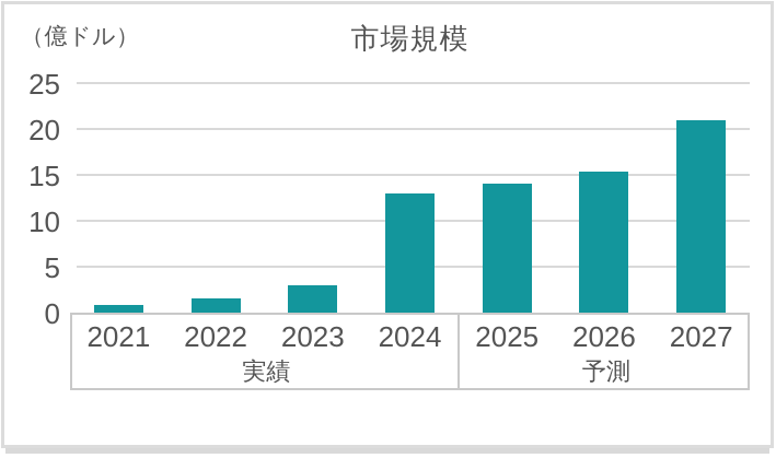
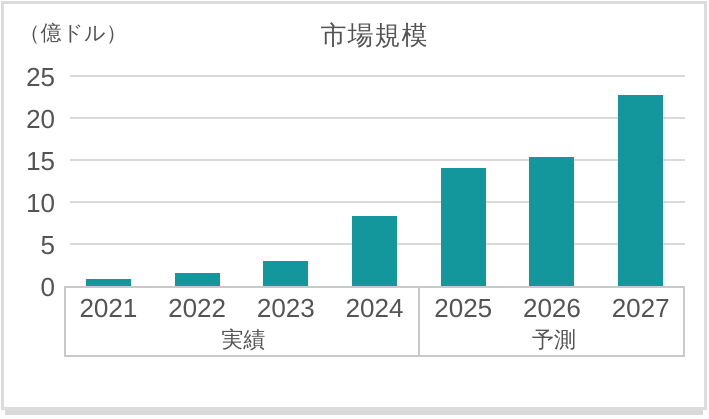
2024: 13 -> 8
2027: 21 -> 23
